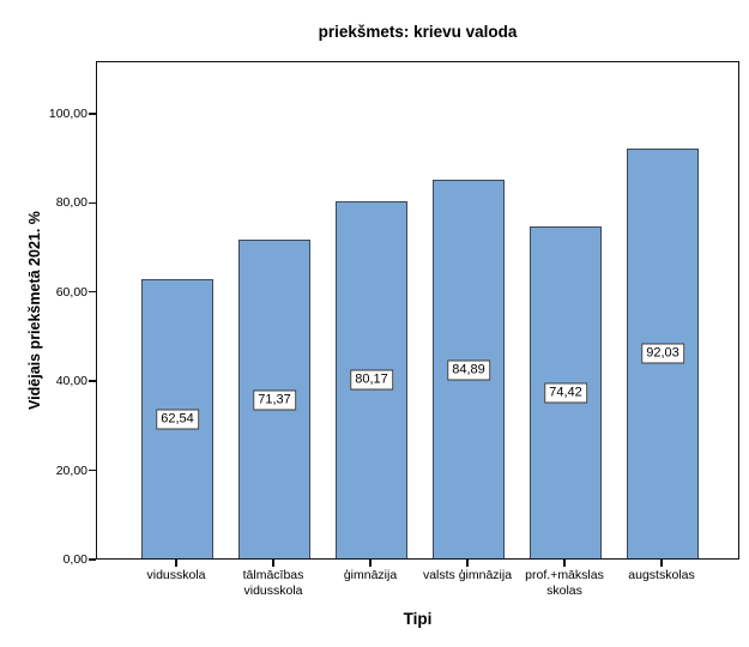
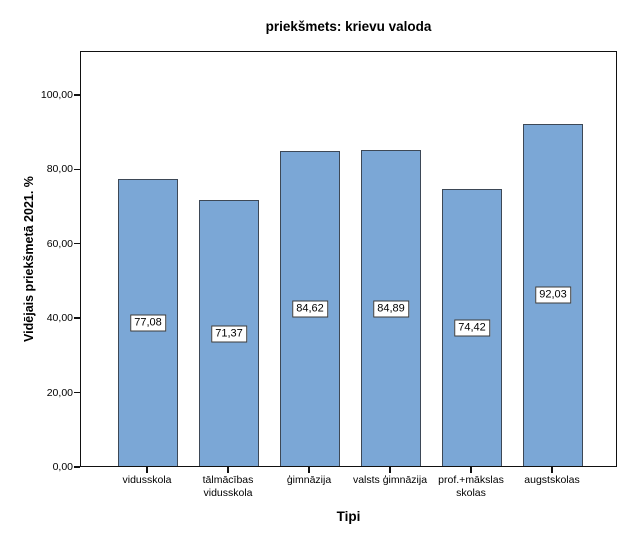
vidusskola: 62,54 -> 77,08
ģimnāzija: 80,17 -> 84,62
